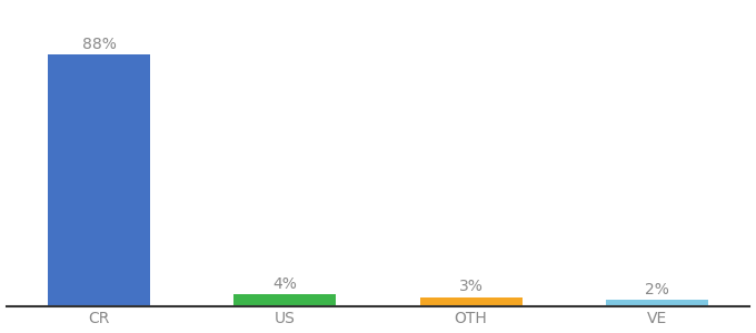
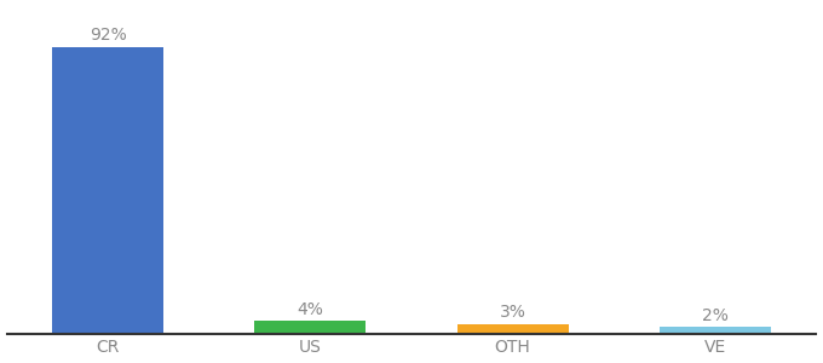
CR: 88% -> 92%
